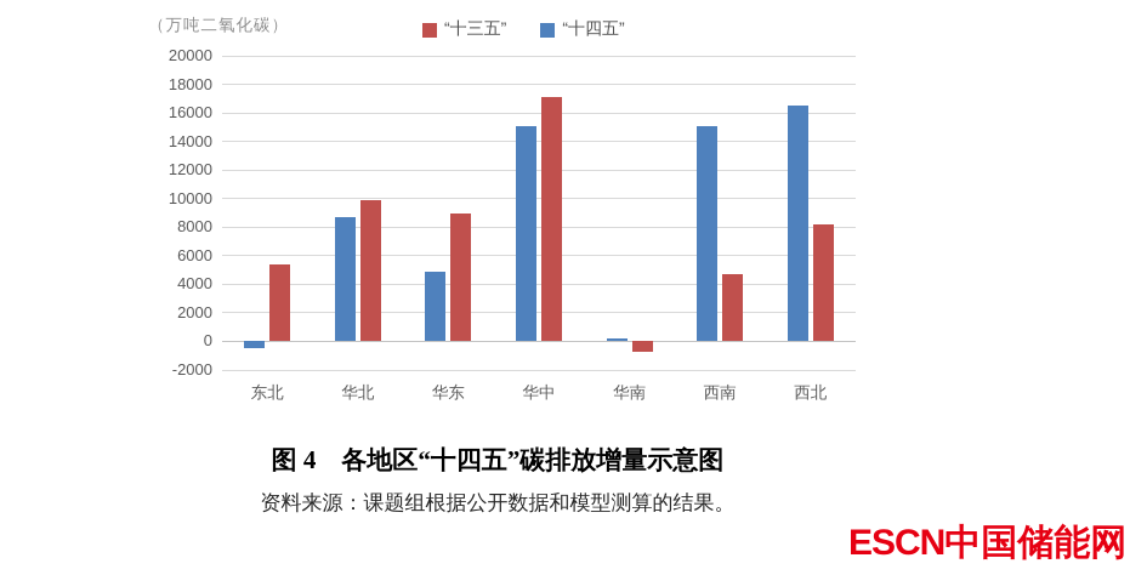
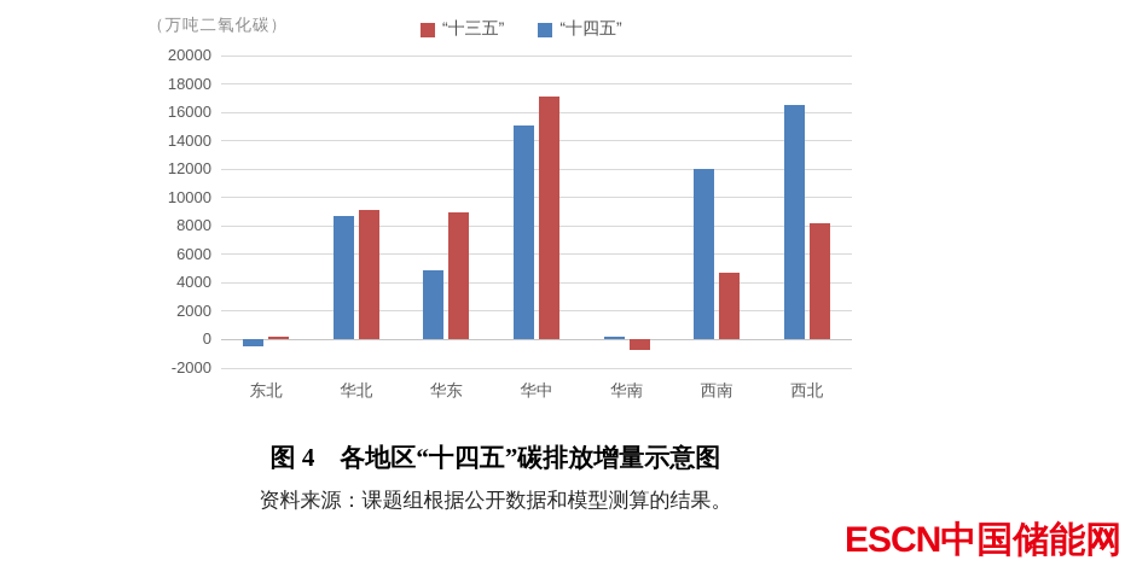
“十三五”/东北: 5400 -> 200
“十三五”/华北: 9900 -> 9100
“十四五”/西南: 15100 -> 12000
